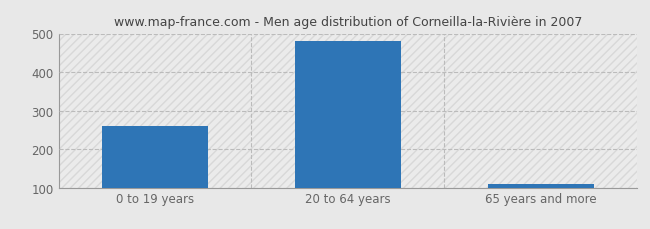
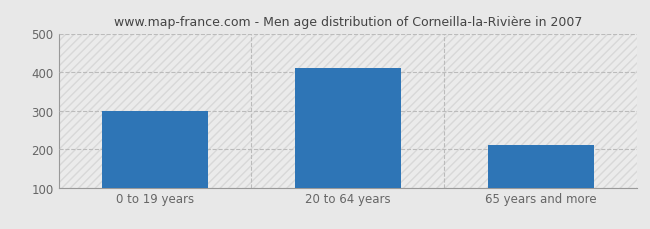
0 to 19 years: 260 -> 300
20 to 64 years: 480 -> 410
65 years and more: 110 -> 210
